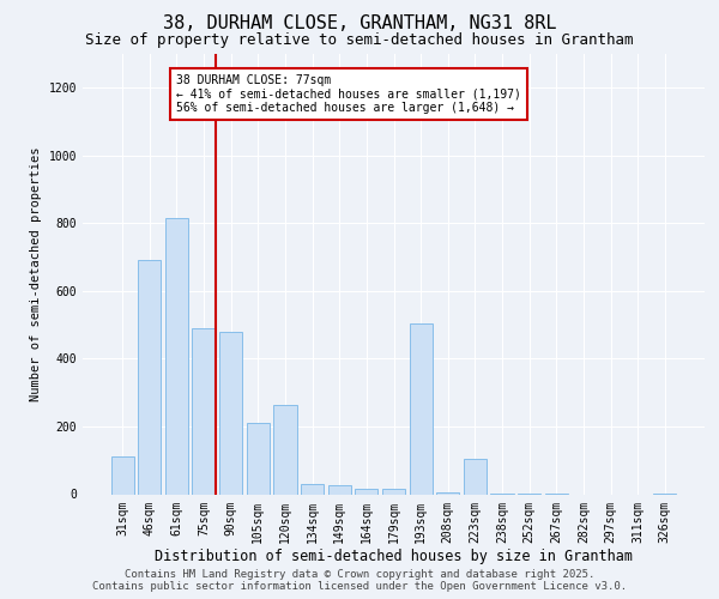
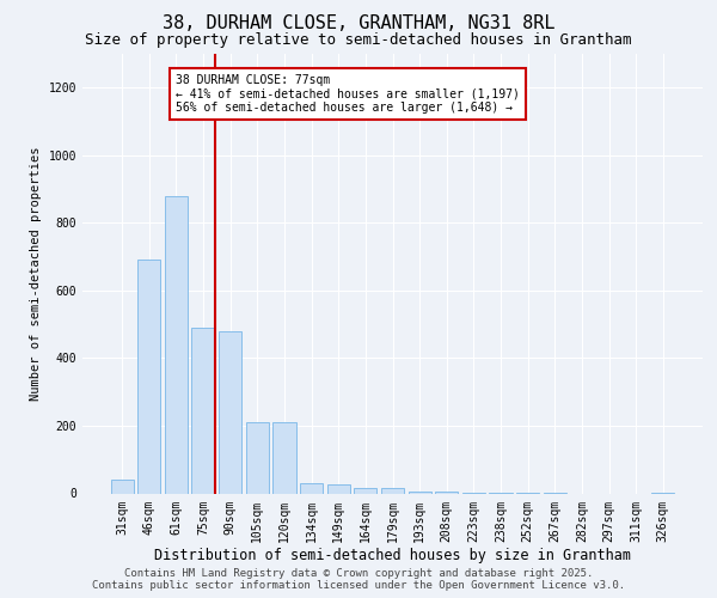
31sqm: 110 -> 40
61sqm: 815 -> 880
120sqm: 265 -> 210
193sqm: 505 -> 5
223sqm: 105 -> 2
